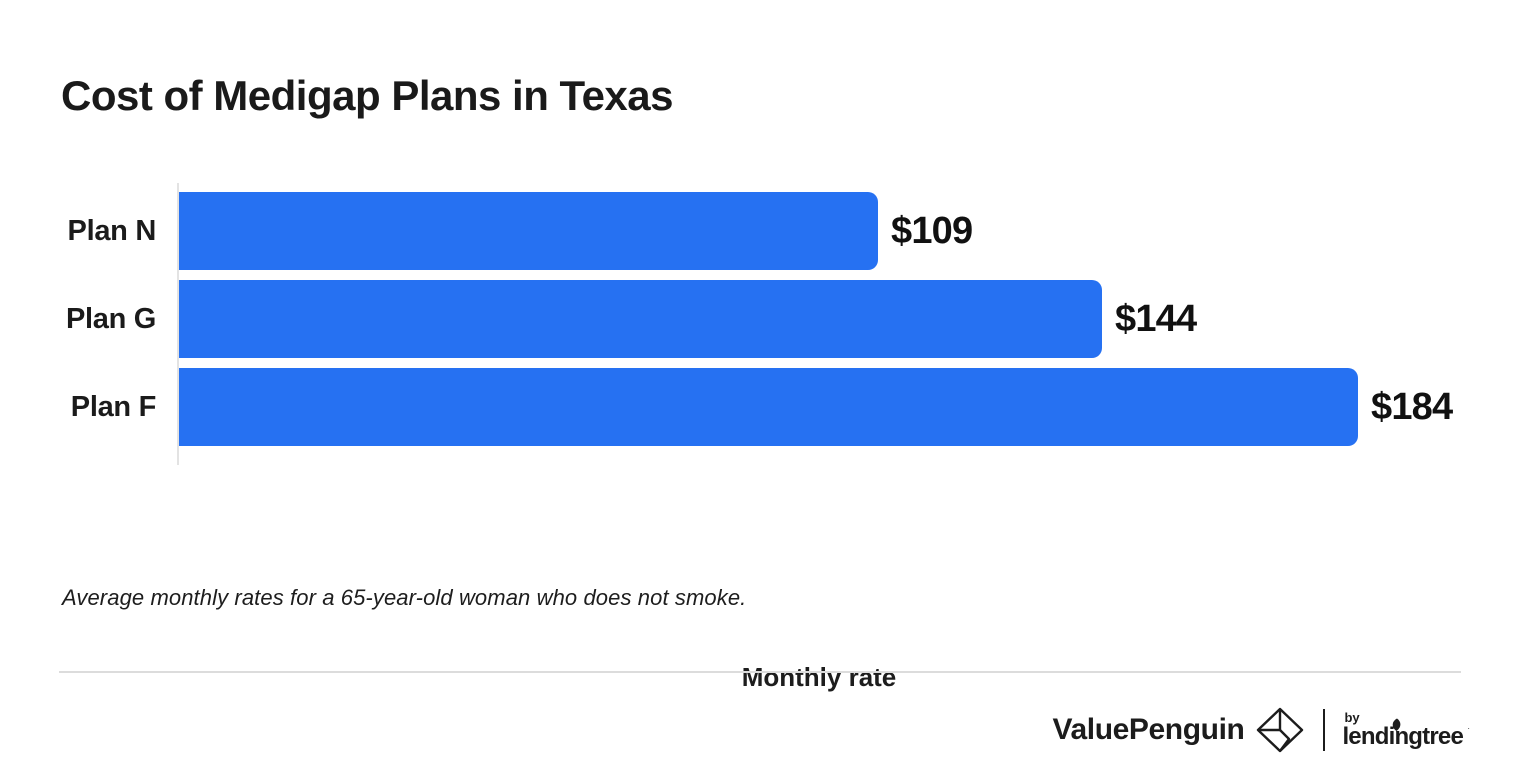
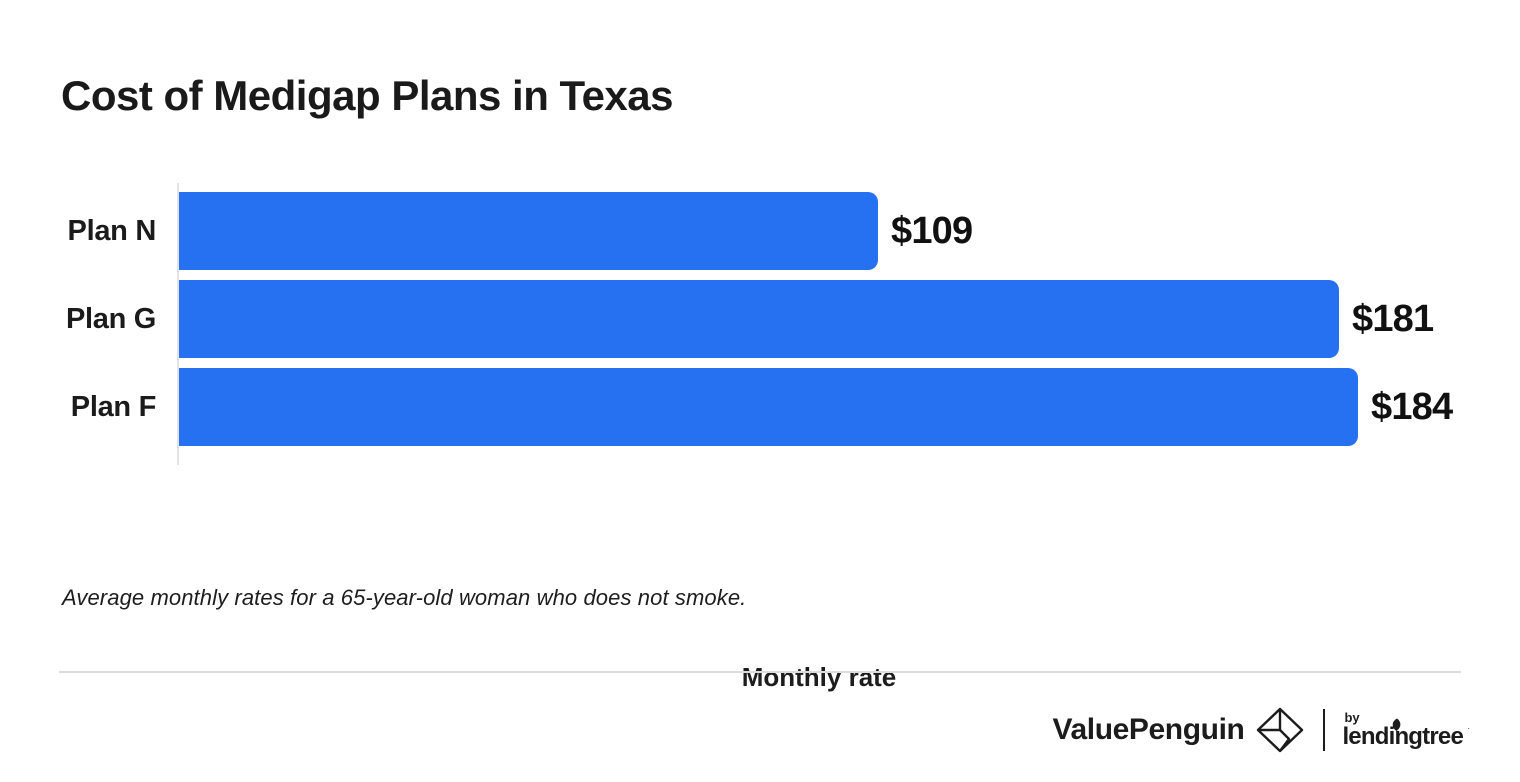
Plan G: $144 -> $181
